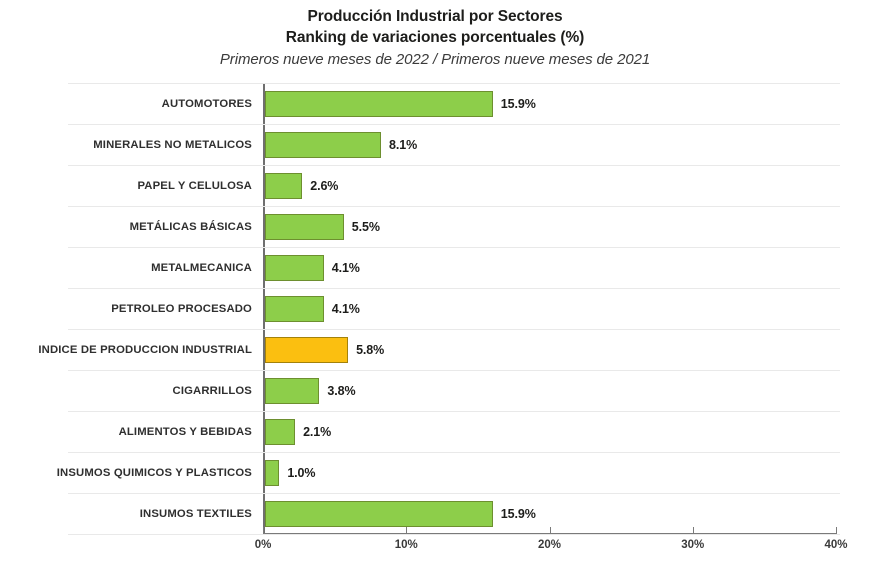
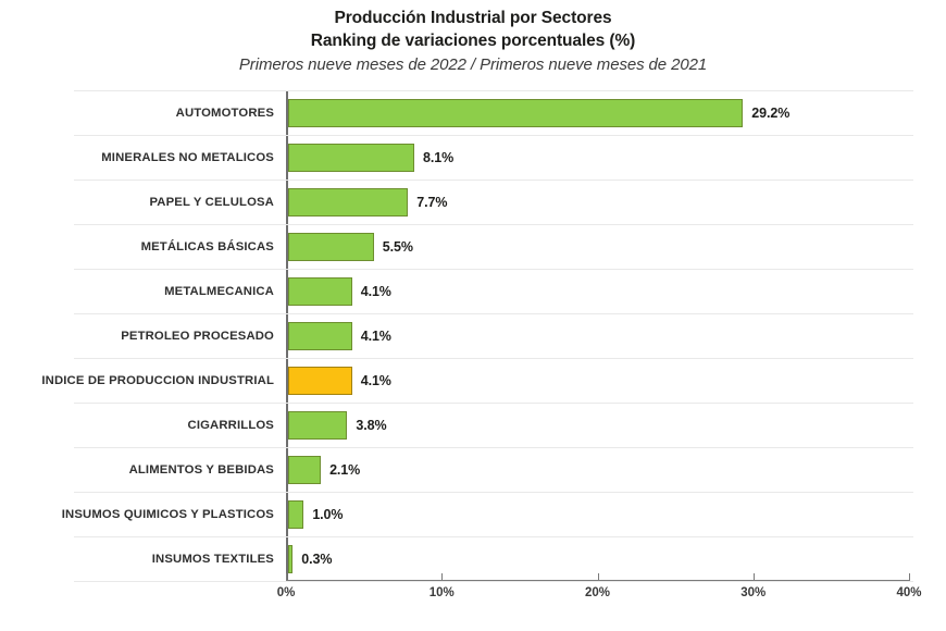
AUTOMOTORES: 15.9% -> 29.2%
PAPEL Y CELULOSA: 2.6% -> 7.7%
INDICE DE PRODUCCION INDUSTRIAL: 5.8% -> 4.1%
INSUMOS TEXTILES: 15.9% -> 0.3%
